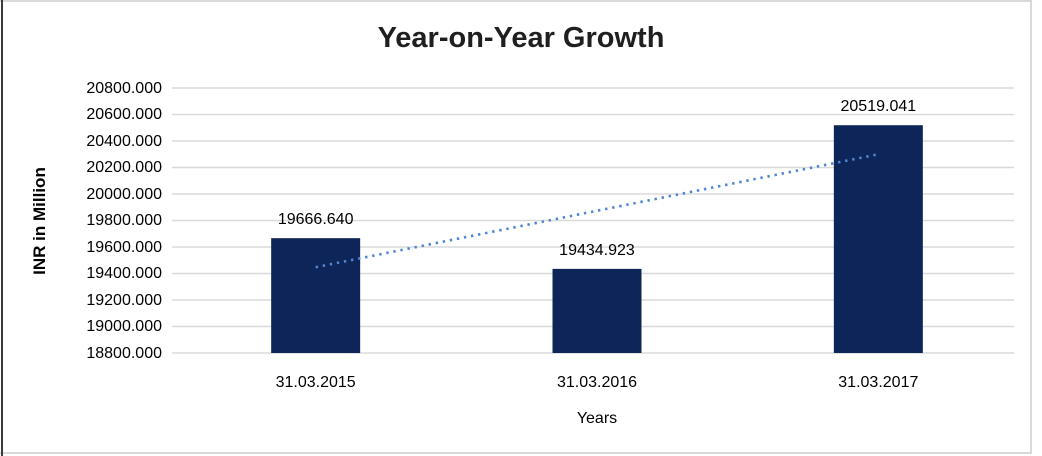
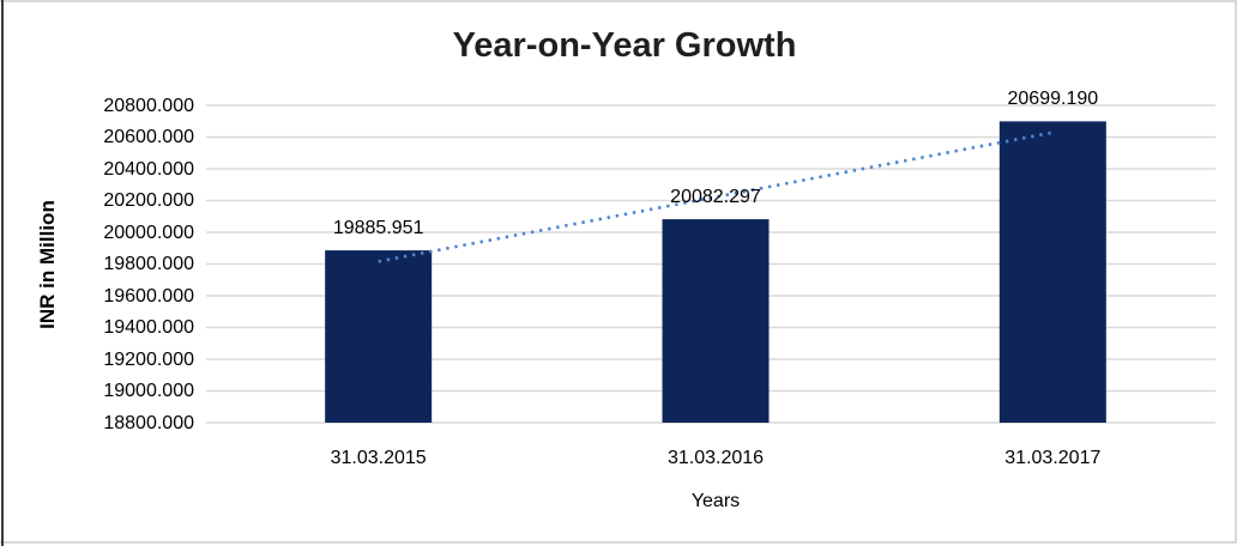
31.03.2015: 19666.640 -> 19885.951
31.03.2016: 19434.923 -> 20082.297
31.03.2017: 20519.041 -> 20699.190
